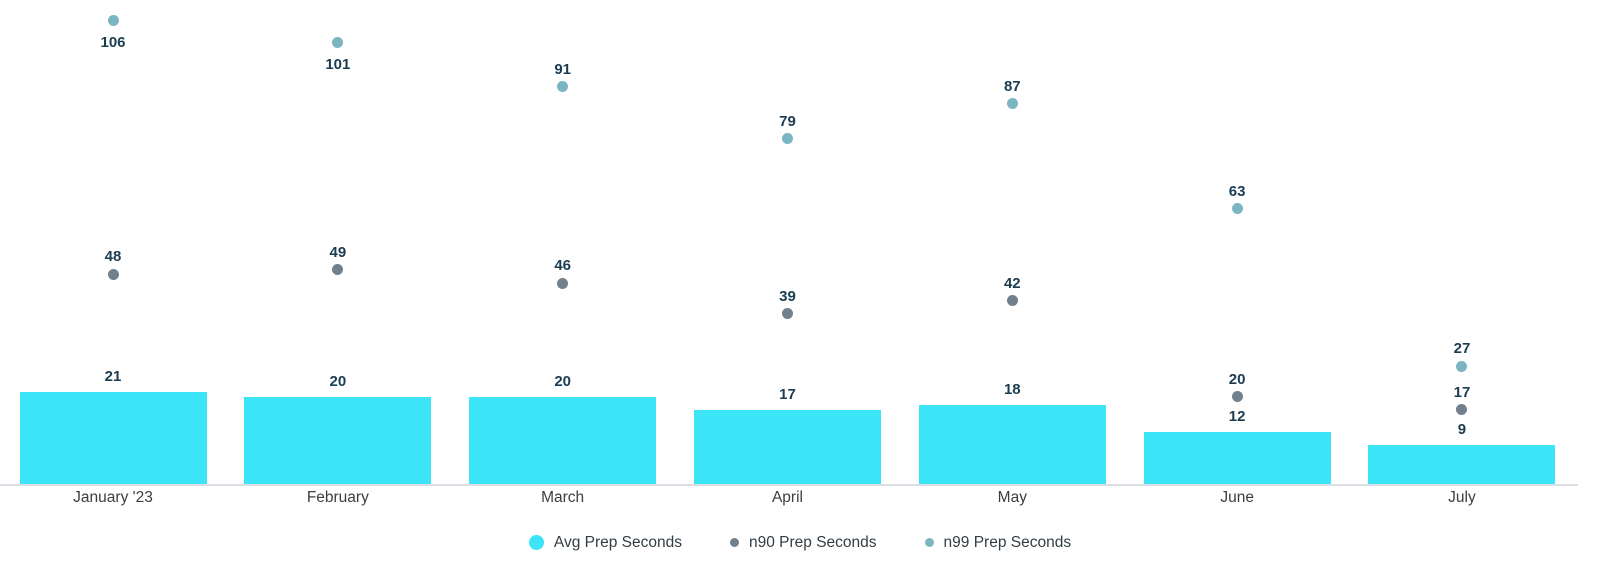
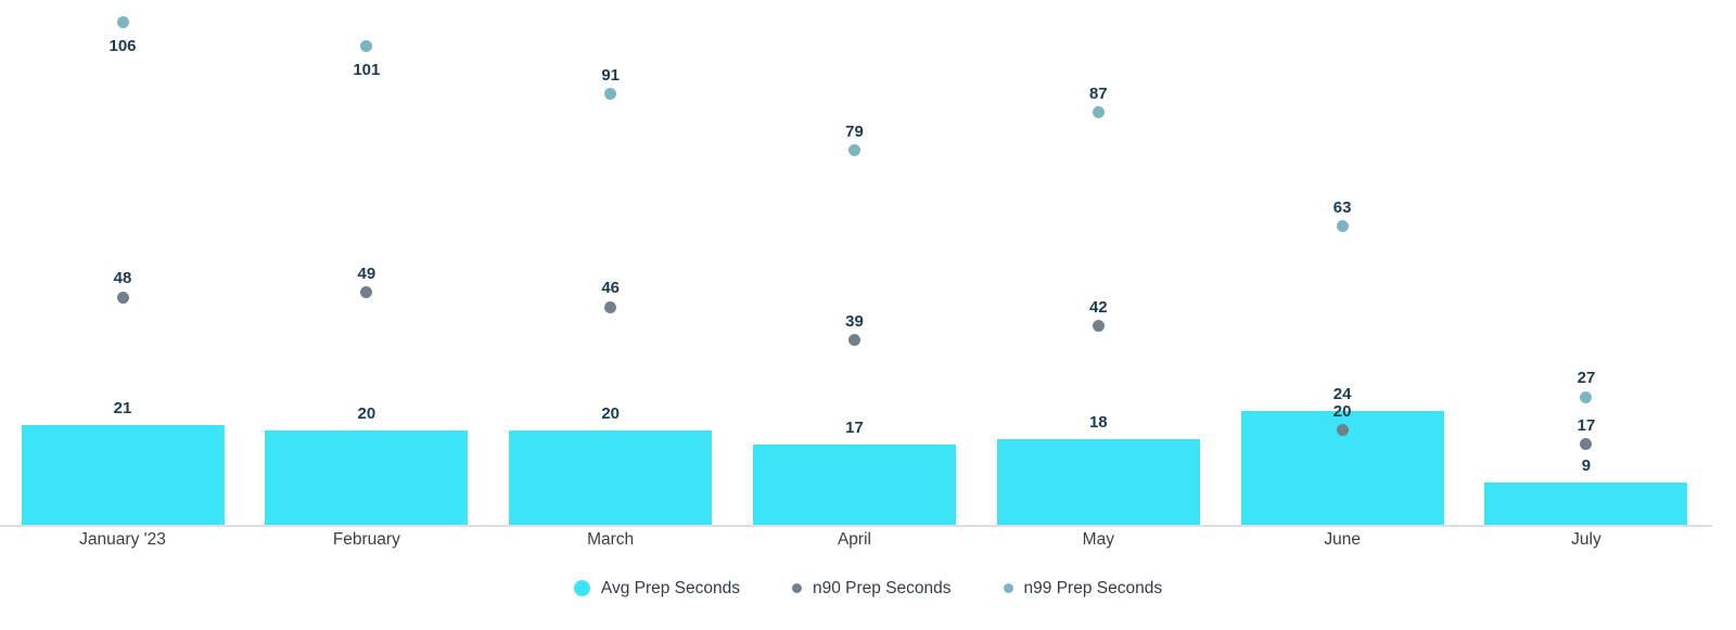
Avg Prep Seconds/June: 12 -> 24
